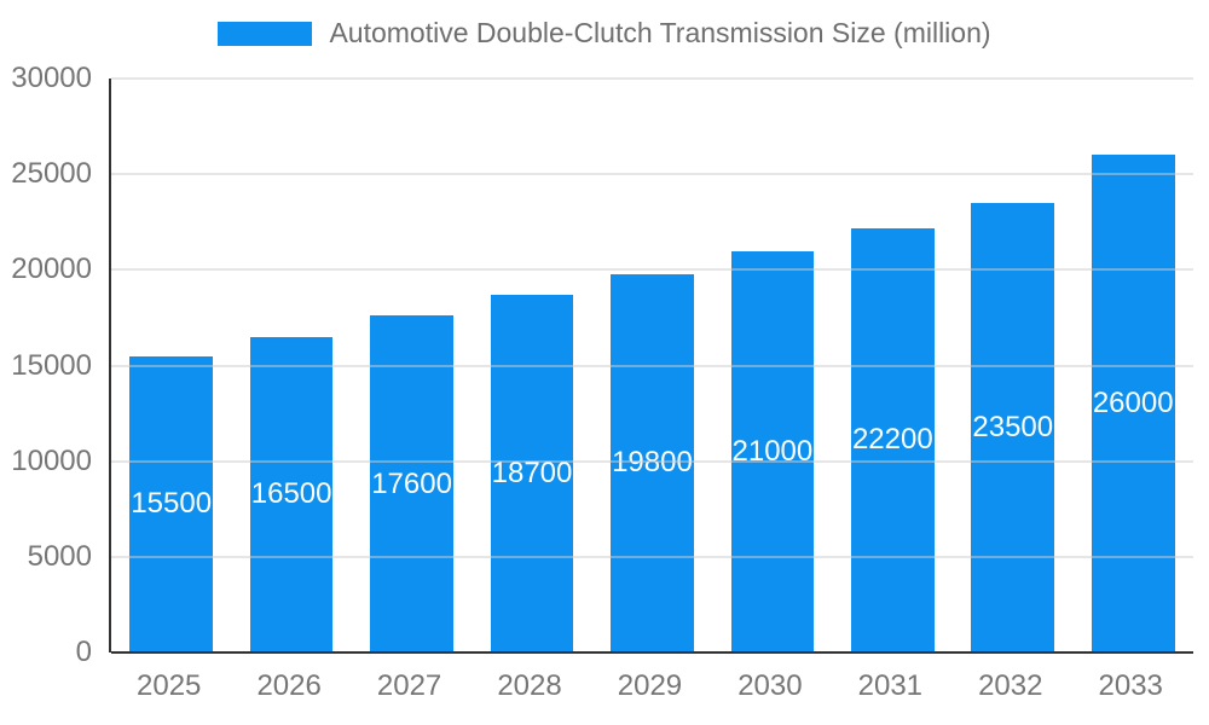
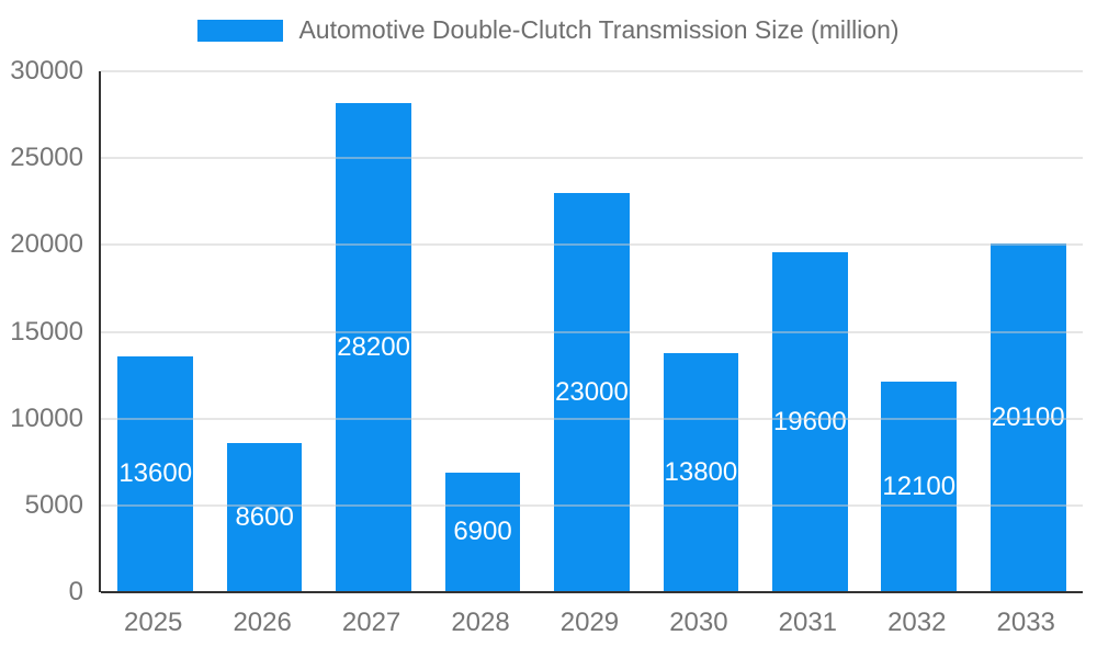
2025: 15500 -> 13600
2026: 16500 -> 8600
2027: 17600 -> 28200
2028: 18700 -> 6900
2029: 19800 -> 23000
2030: 21000 -> 13800
2031: 22200 -> 19600
2032: 23500 -> 12100
2033: 26000 -> 20100
